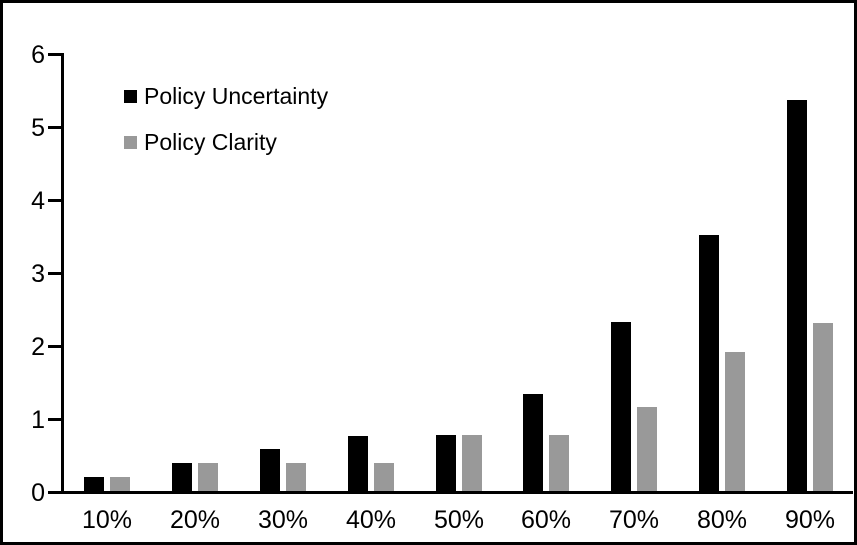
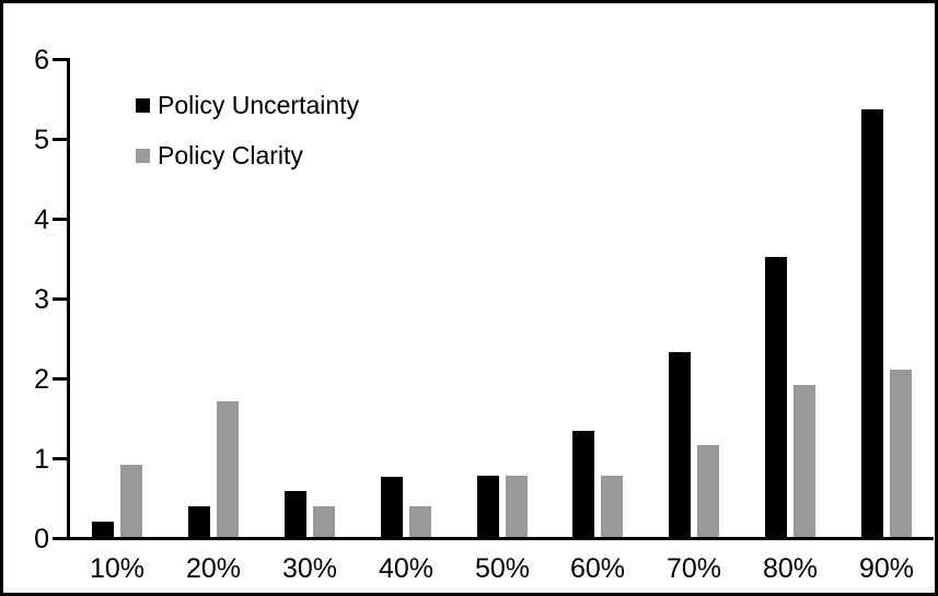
Policy Clarity/10%: 0.2 -> 0.9
Policy Clarity/20%: 0.4 -> 1.7
Policy Clarity/90%: 2.3 -> 2.1
